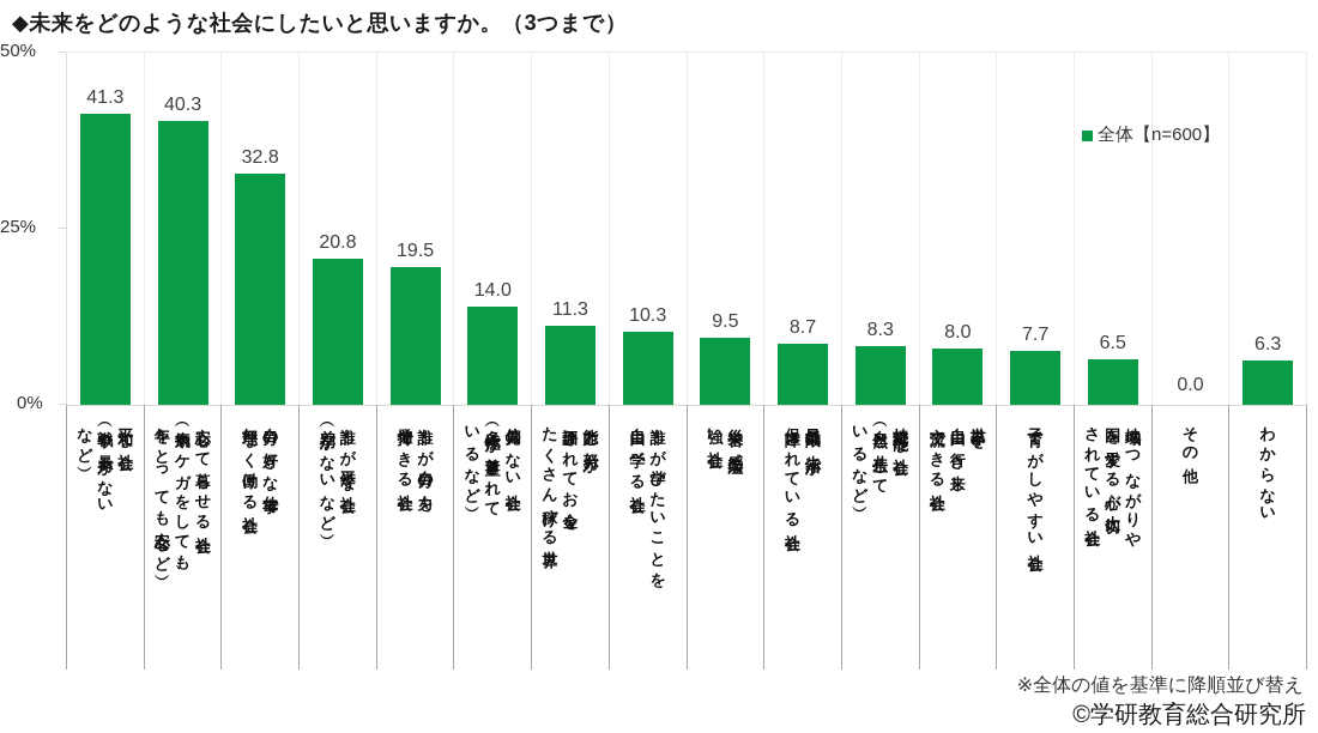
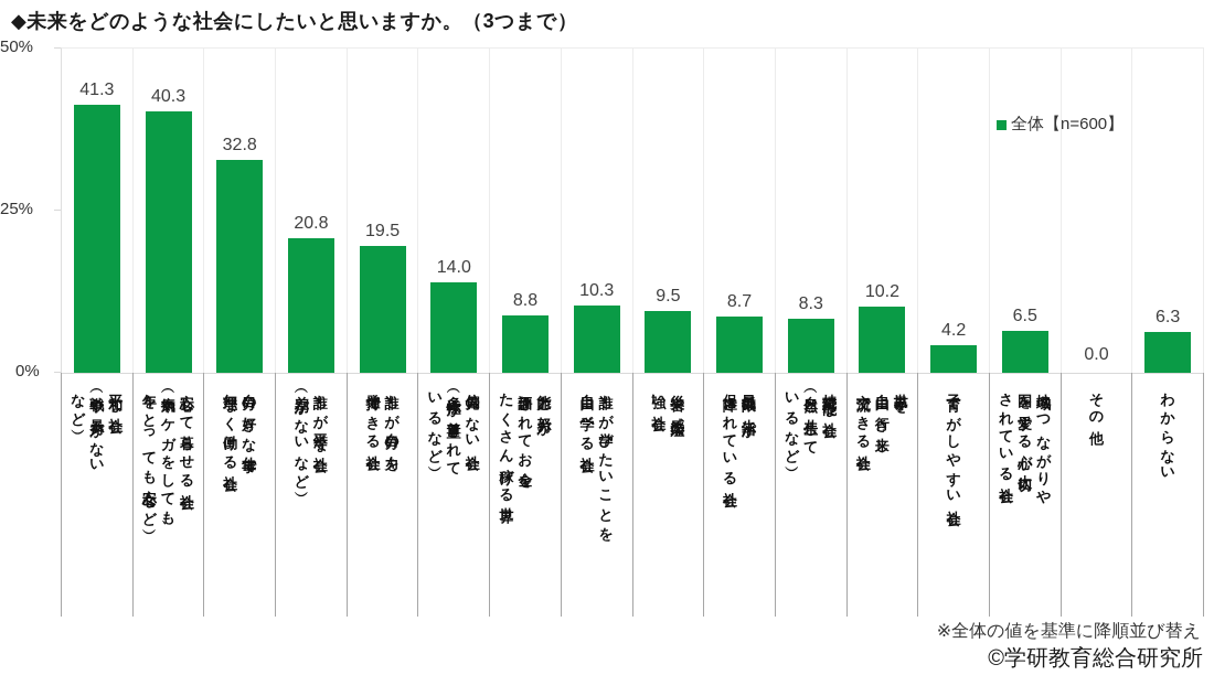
能力と努力が 評価されてお金を たくさん稼げる世界: 11.3 -> 8.8
世界中を 自由に行き来し 交流できる社会: 8.0 -> 10.2
子育てがしやすい社会: 7.7 -> 4.2
